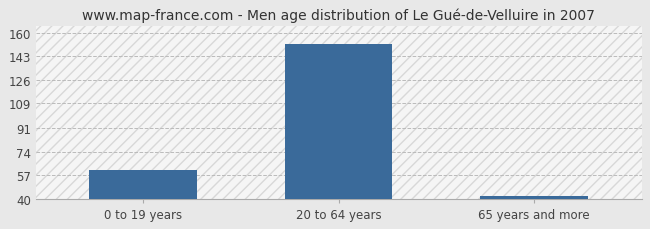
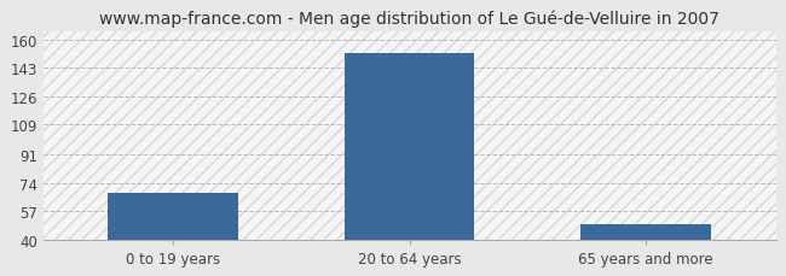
0 to 19 years: 61 -> 68
65 years and more: 42 -> 49
